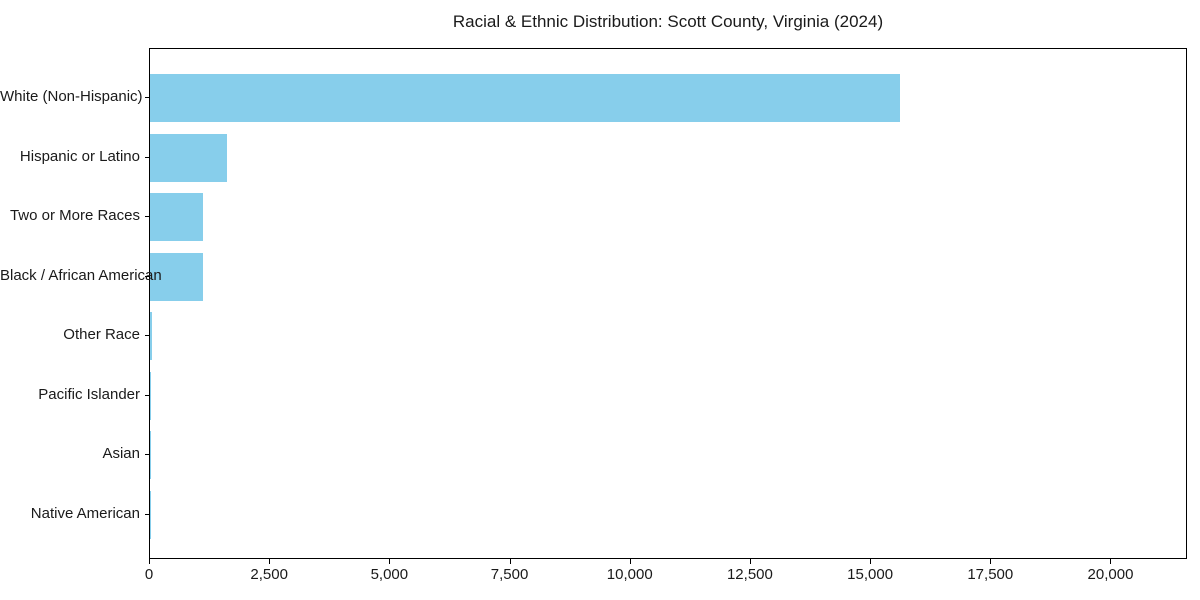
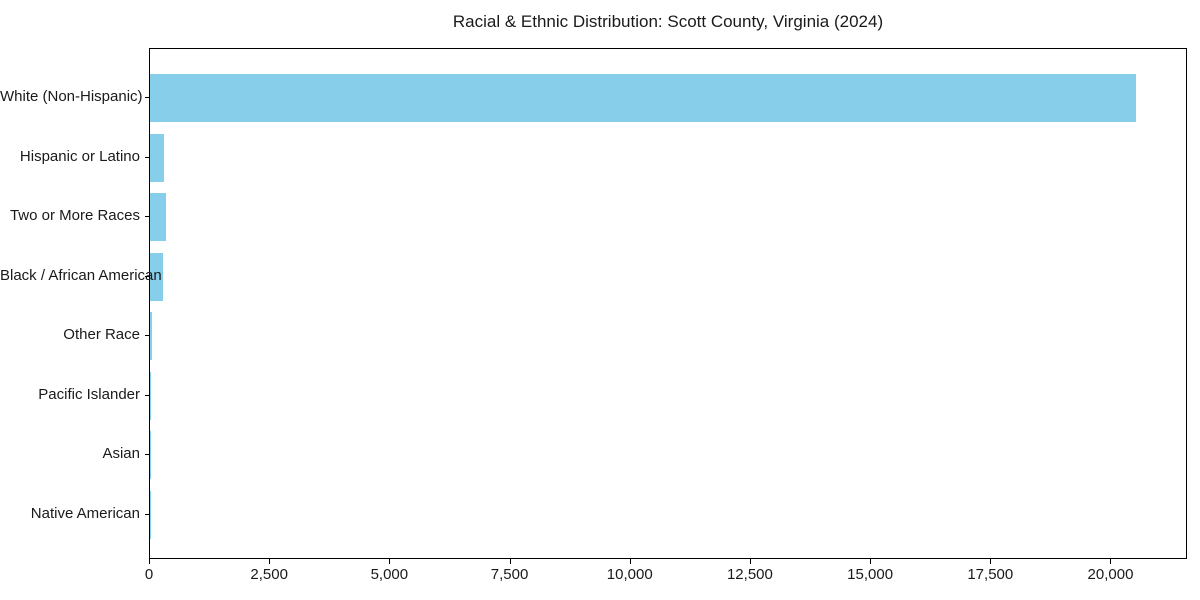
White (Non-Hispanic): 15600 -> 20500
Hispanic or Latino: 1600 -> 300
Two or More Races: 1100 -> 300
Black / African American: 1100 -> 300
